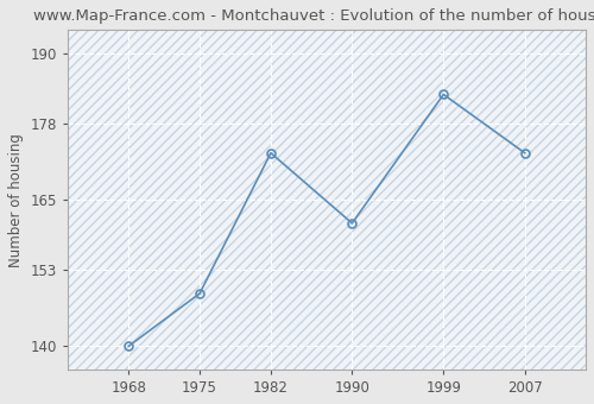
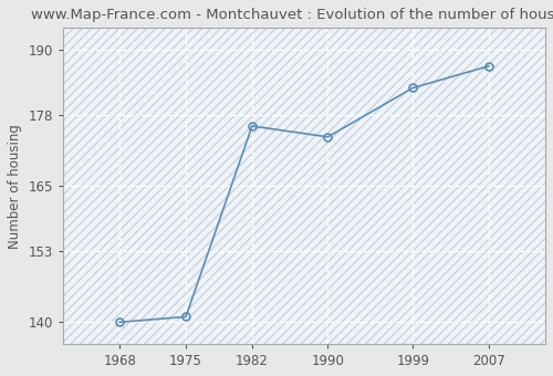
1975: 149 -> 141
1982: 173 -> 176
1990: 161 -> 174
2007: 173 -> 187
